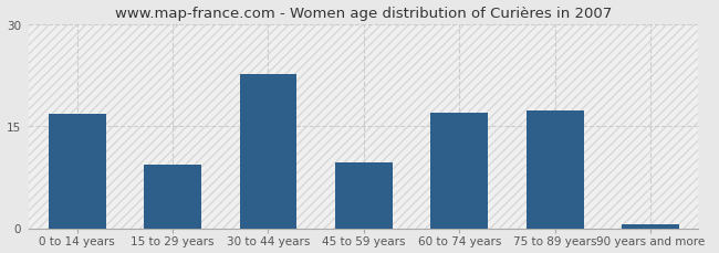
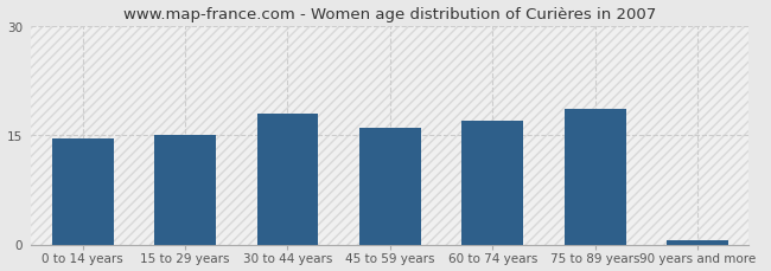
0 to 14 years: 16.8 -> 14.5
15 to 29 years: 9.4 -> 15.0
30 to 44 years: 22.6 -> 18.0
45 to 59 years: 9.6 -> 16.0
75 to 89 years: 17.2 -> 18.5
